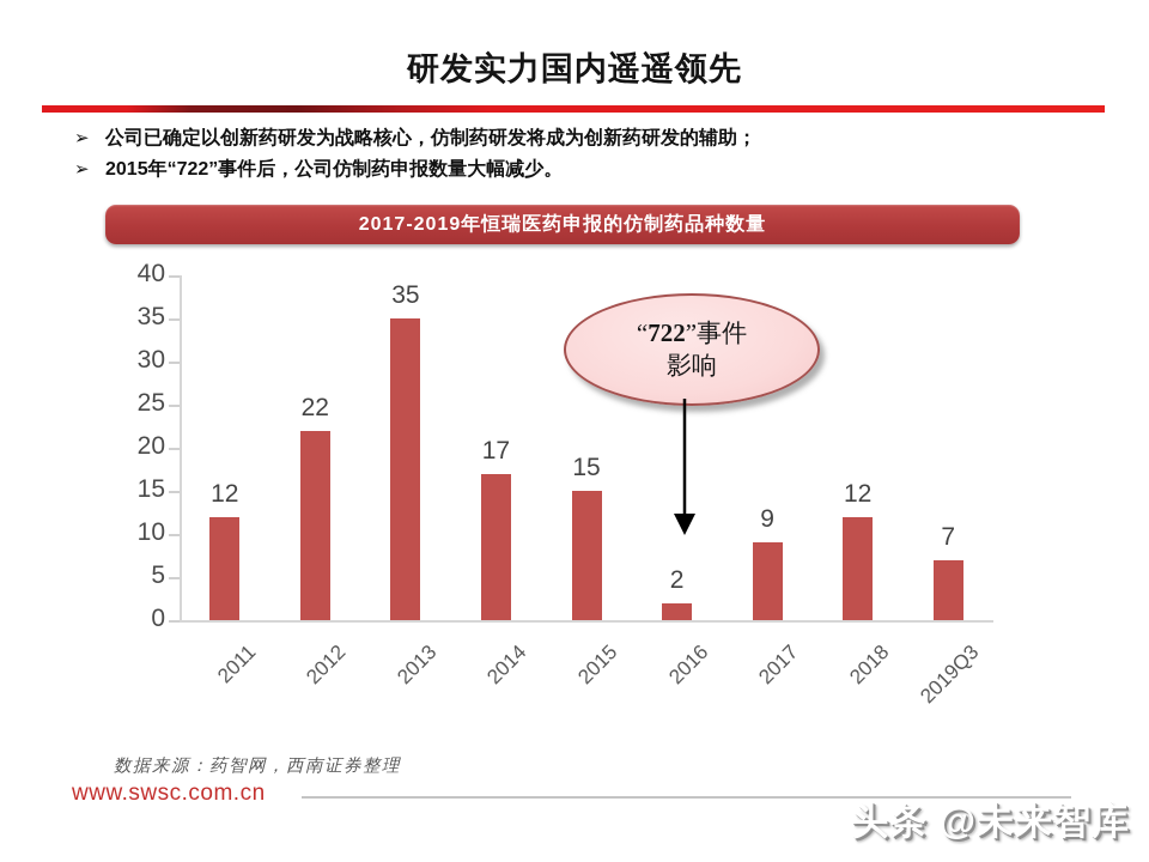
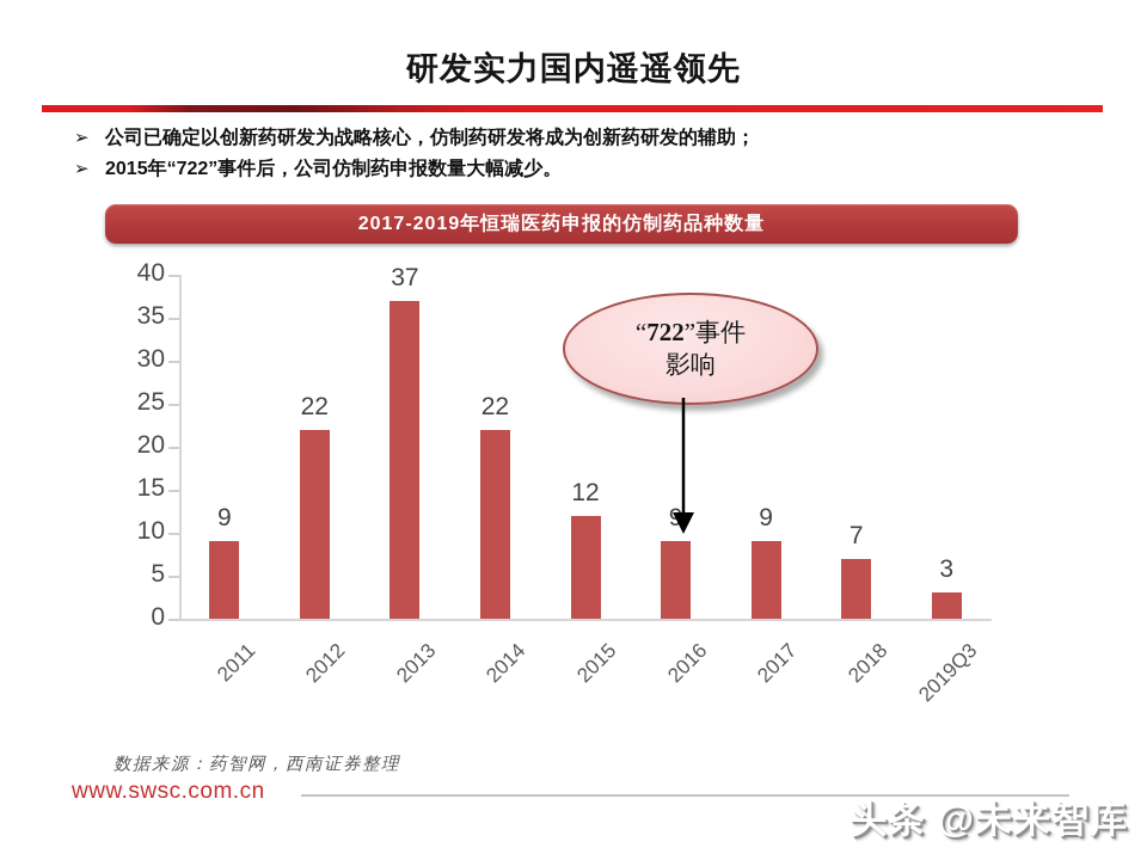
2011: 12 -> 9
2013: 35 -> 37
2014: 17 -> 22
2015: 15 -> 12
2016: 2 -> 9
2018: 12 -> 7
2019Q3: 7 -> 3
